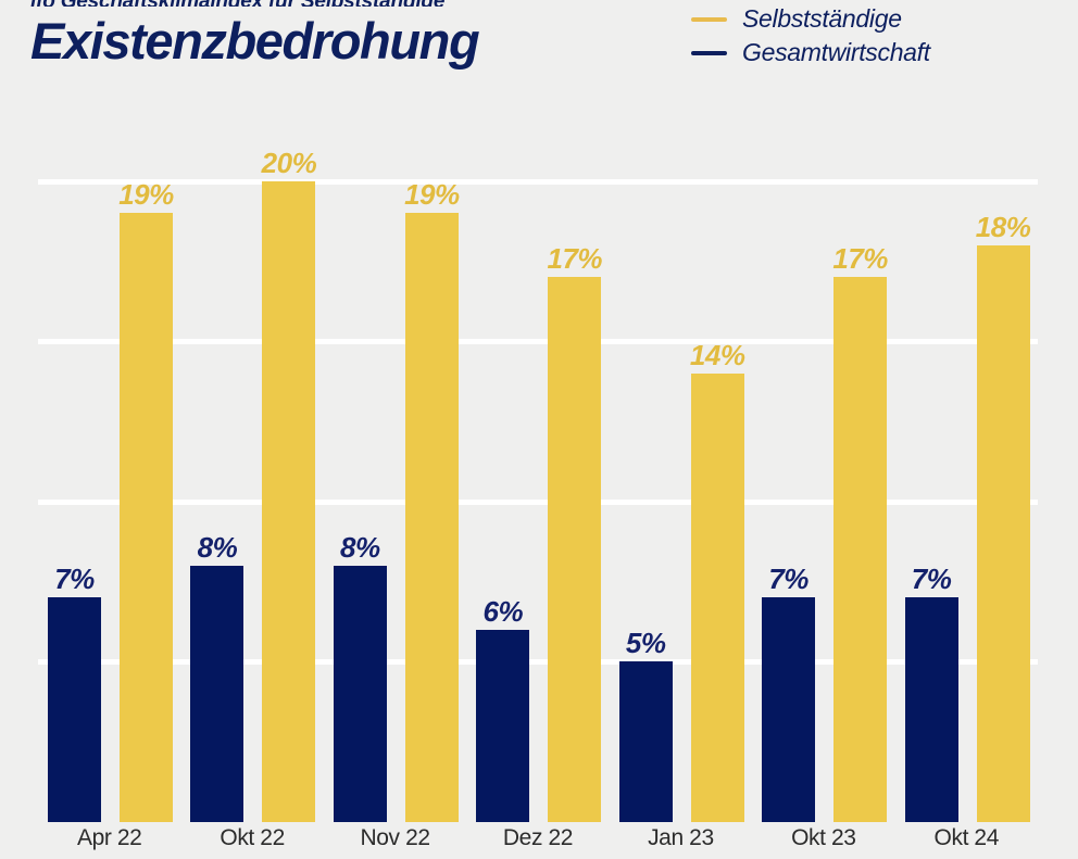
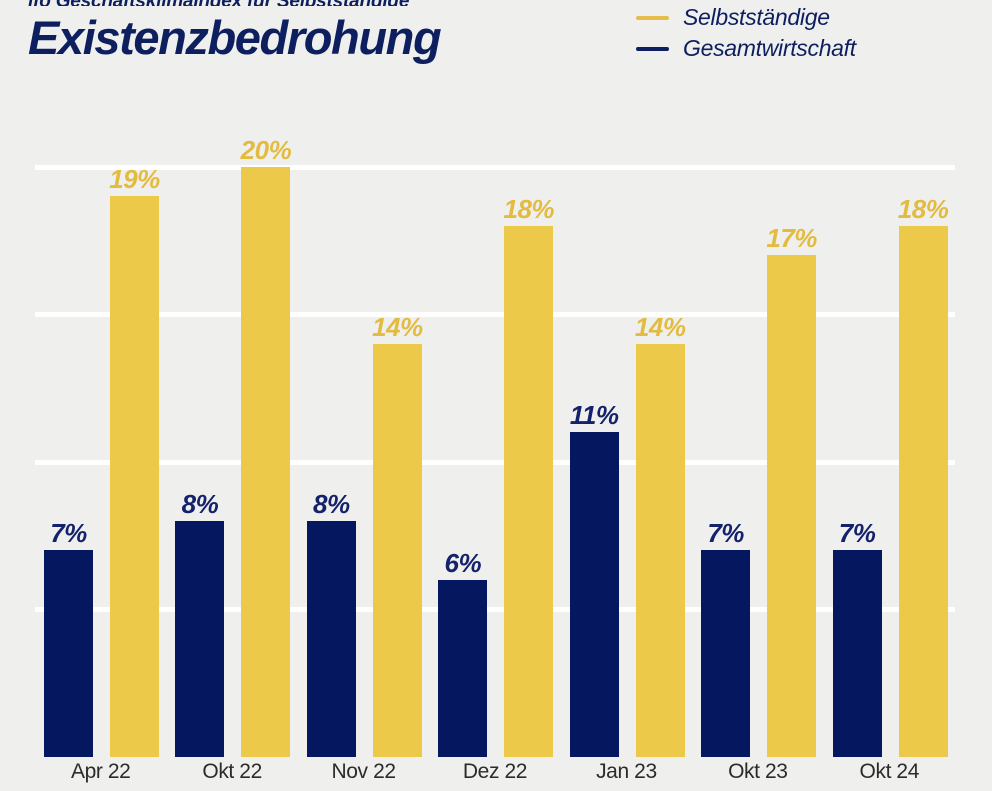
Selbstständige/Nov 22: 19% -> 14%
Selbstständige/Dez 22: 17% -> 18%
Gesamtwirtschaft/Jan 23: 5% -> 11%
